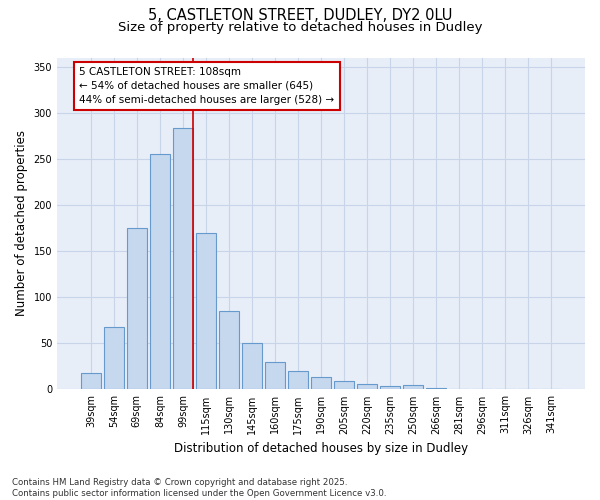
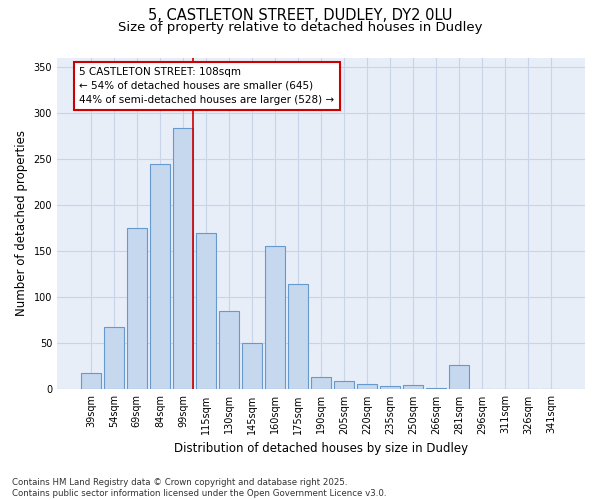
84sqm: 255 -> 244
160sqm: 30 -> 156
175sqm: 20 -> 114
281sqm: 1 -> 26
